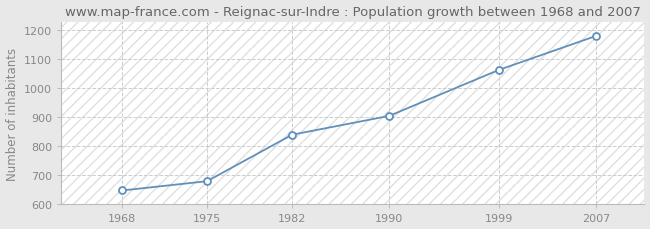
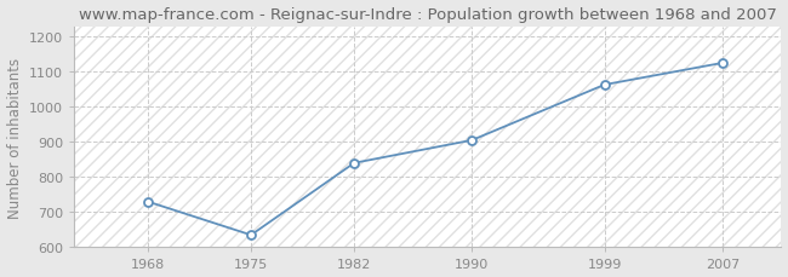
1968: 648 -> 730
1975: 680 -> 635
2007: 1180 -> 1125
